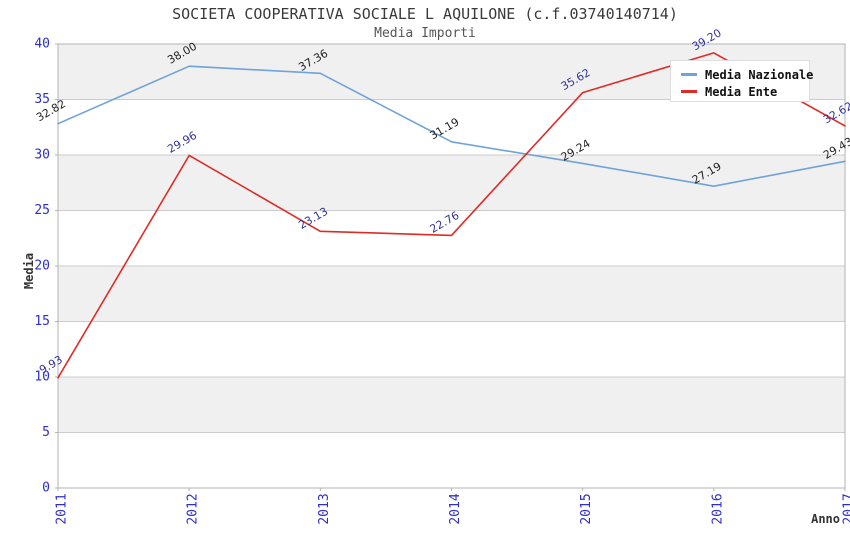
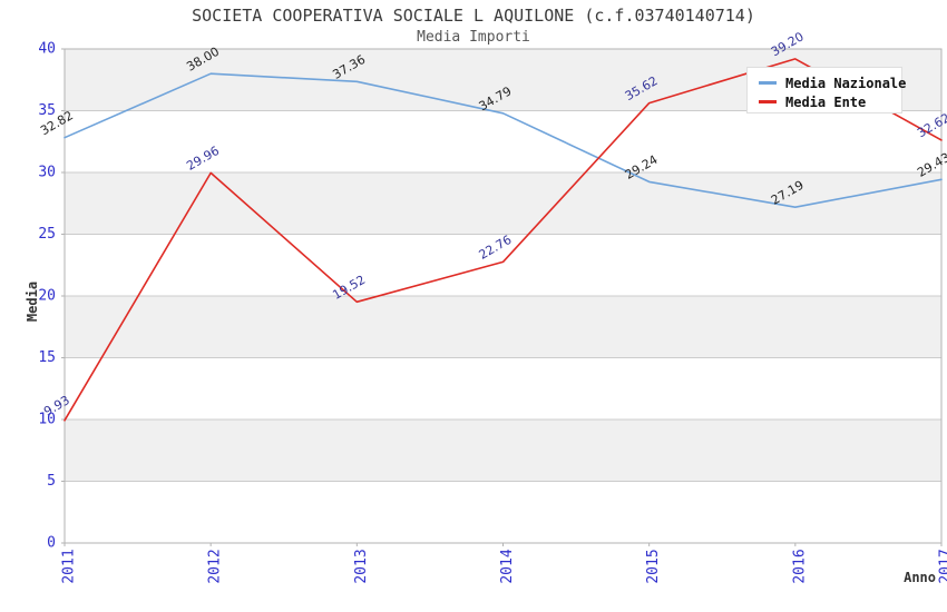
Media Ente/2013: 23.13 -> 19.52
Media Nazionale/2014: 31.19 -> 34.79
